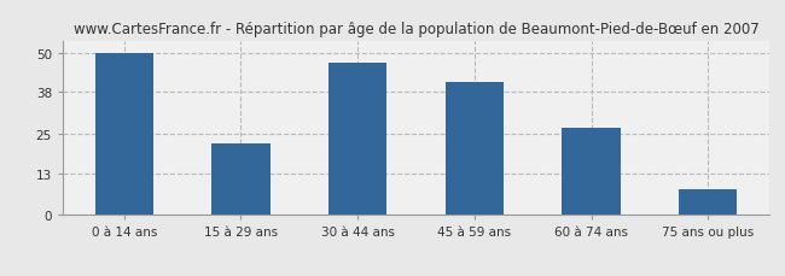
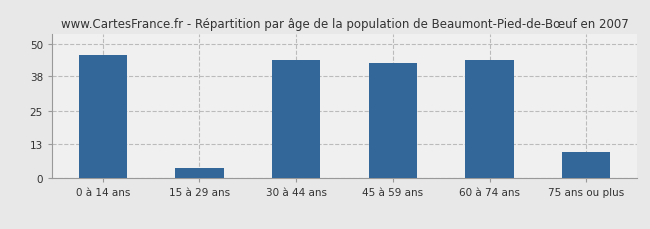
0 à 14 ans: 50 -> 46
15 à 29 ans: 22 -> 4
30 à 44 ans: 47 -> 44
45 à 59 ans: 41 -> 43
60 à 74 ans: 27 -> 44
75 ans ou plus: 8 -> 10
